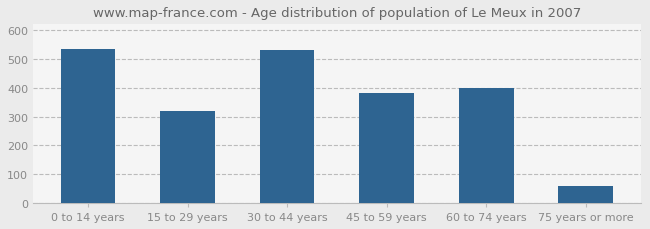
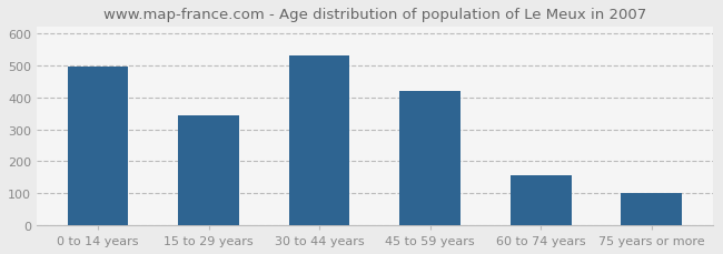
0 to 14 years: 535 -> 495
15 to 29 years: 320 -> 345
45 to 59 years: 380 -> 420
60 to 74 years: 400 -> 155
75 years or more: 60 -> 100
